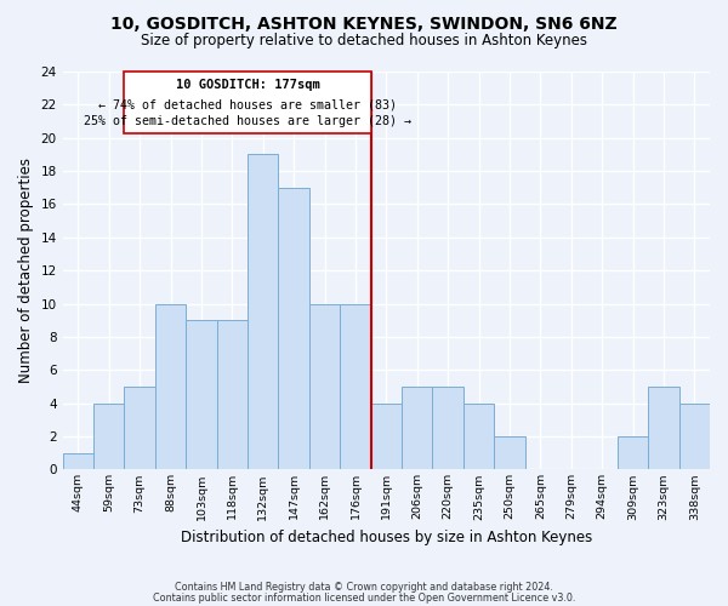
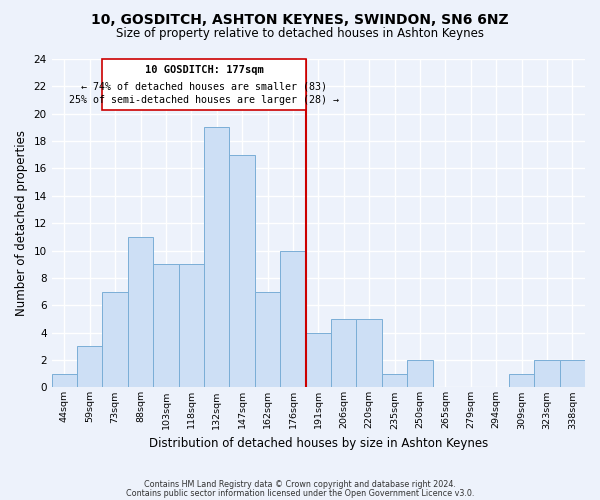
59sqm: 4 -> 3
73sqm: 5 -> 7
88sqm: 10 -> 11
162sqm: 10 -> 7
235sqm: 4 -> 1
309sqm: 2 -> 1
323sqm: 5 -> 2
338sqm: 4 -> 2
